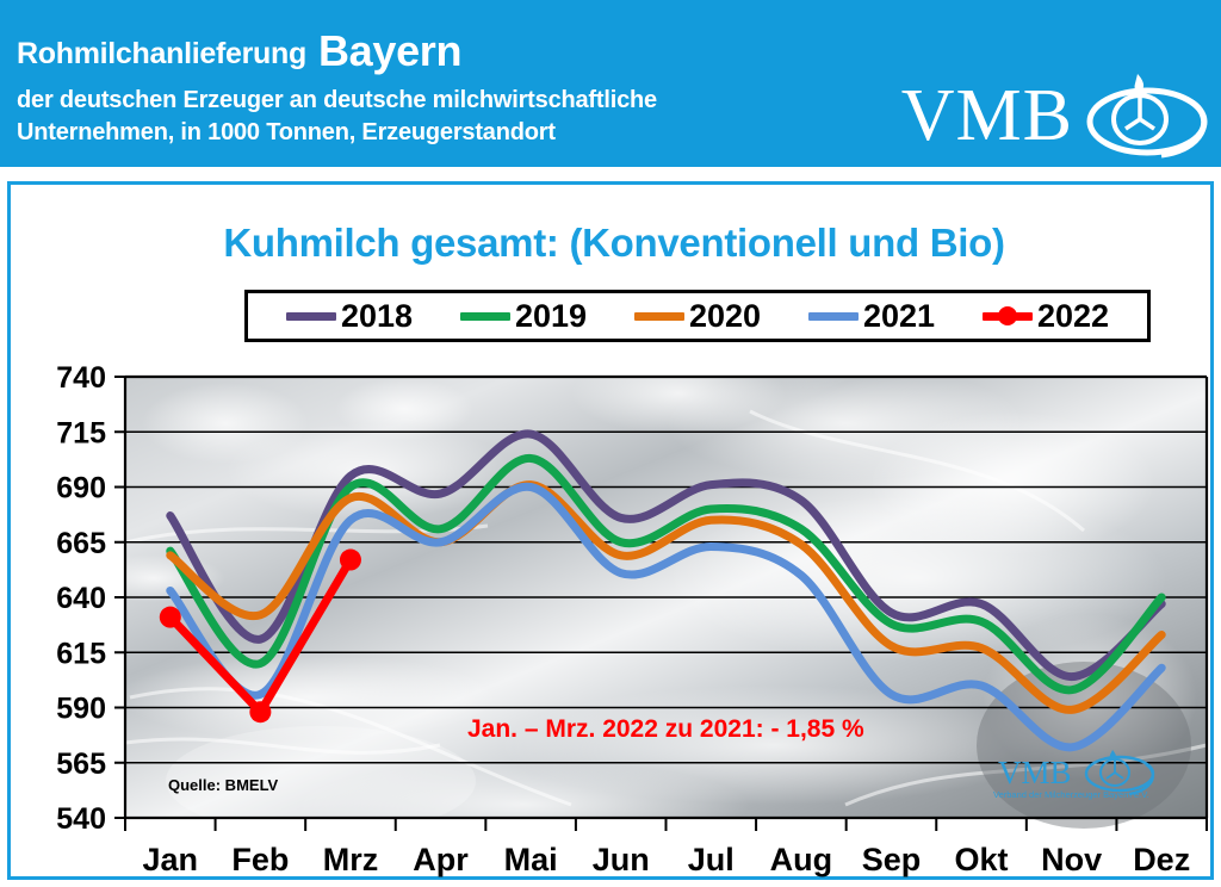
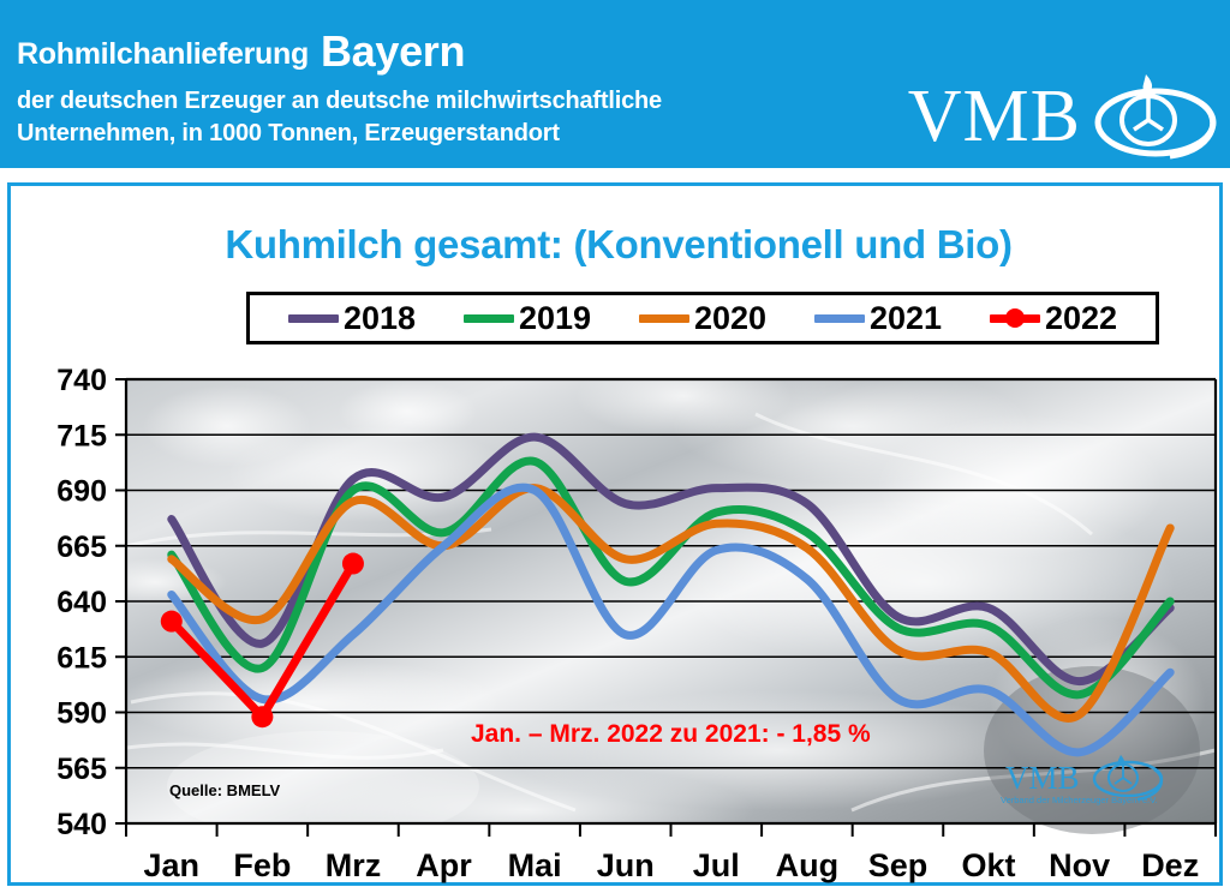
2021/Mrz: 675 -> 625
2018/Jun: 676 -> 684
2019/Jun: 665 -> 649
2021/Jun: 651 -> 625
2020/Dez: 623 -> 673
